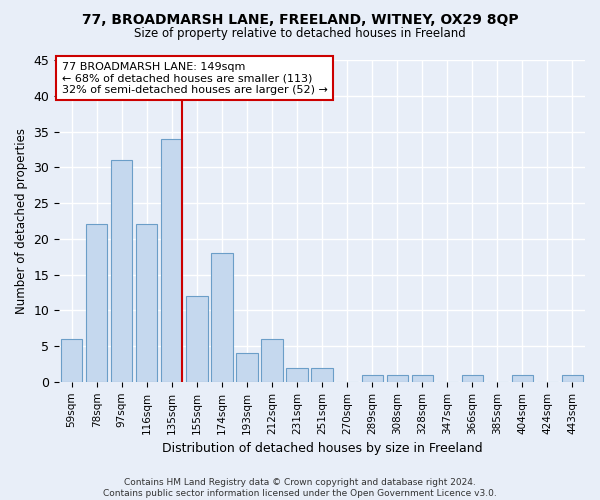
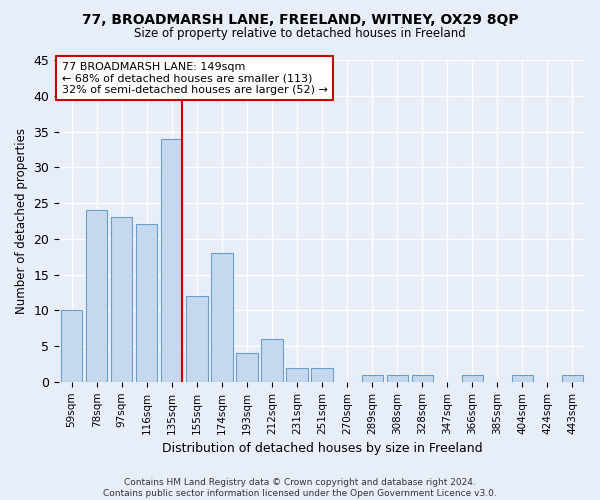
59sqm: 6 -> 10
78sqm: 22 -> 24
97sqm: 31 -> 23
